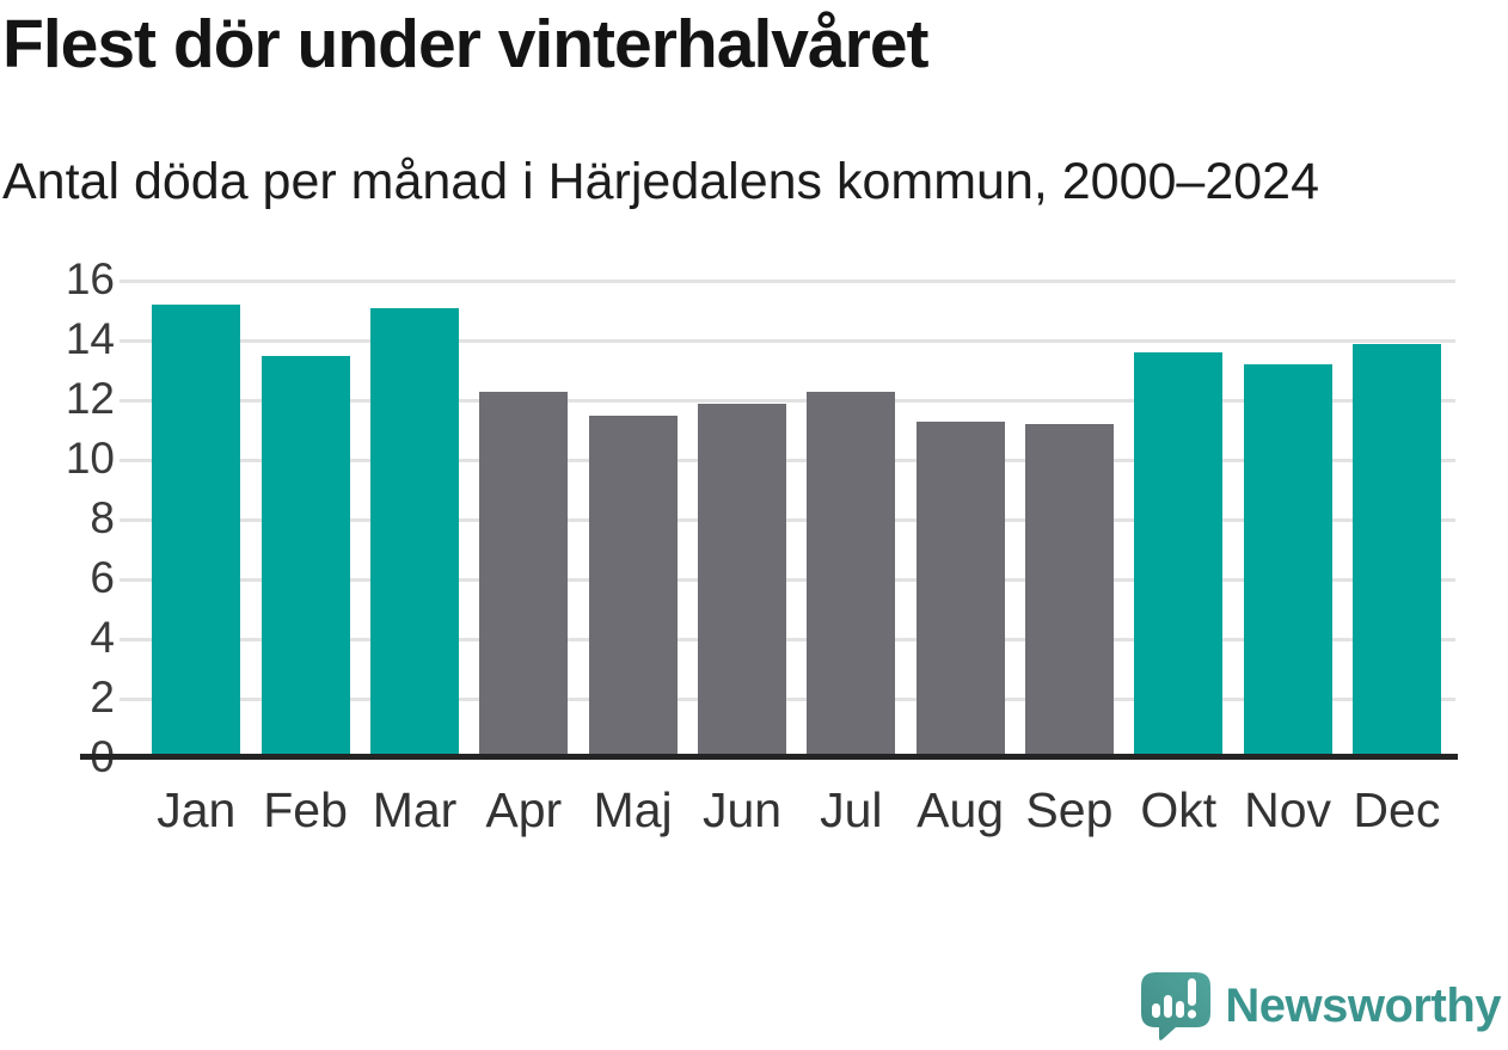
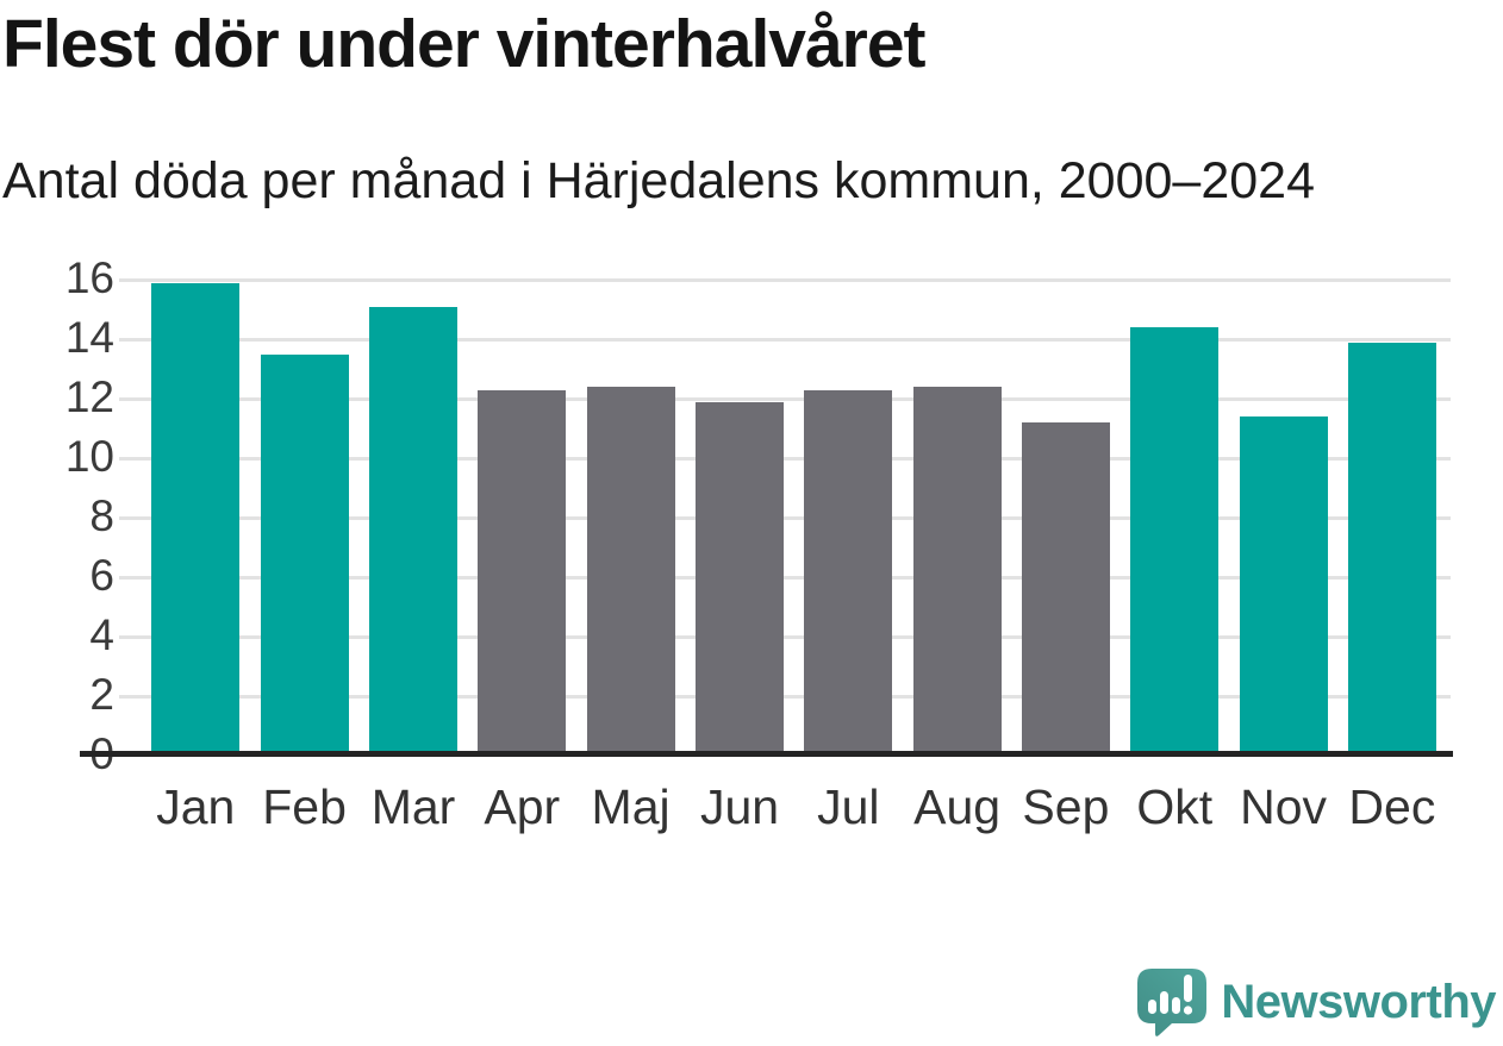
Jan: 15.2 -> 15.9
Maj: 11.5 -> 12.4
Aug: 11.3 -> 12.4
Okt: 13.6 -> 14.4
Nov: 13.2 -> 11.4
